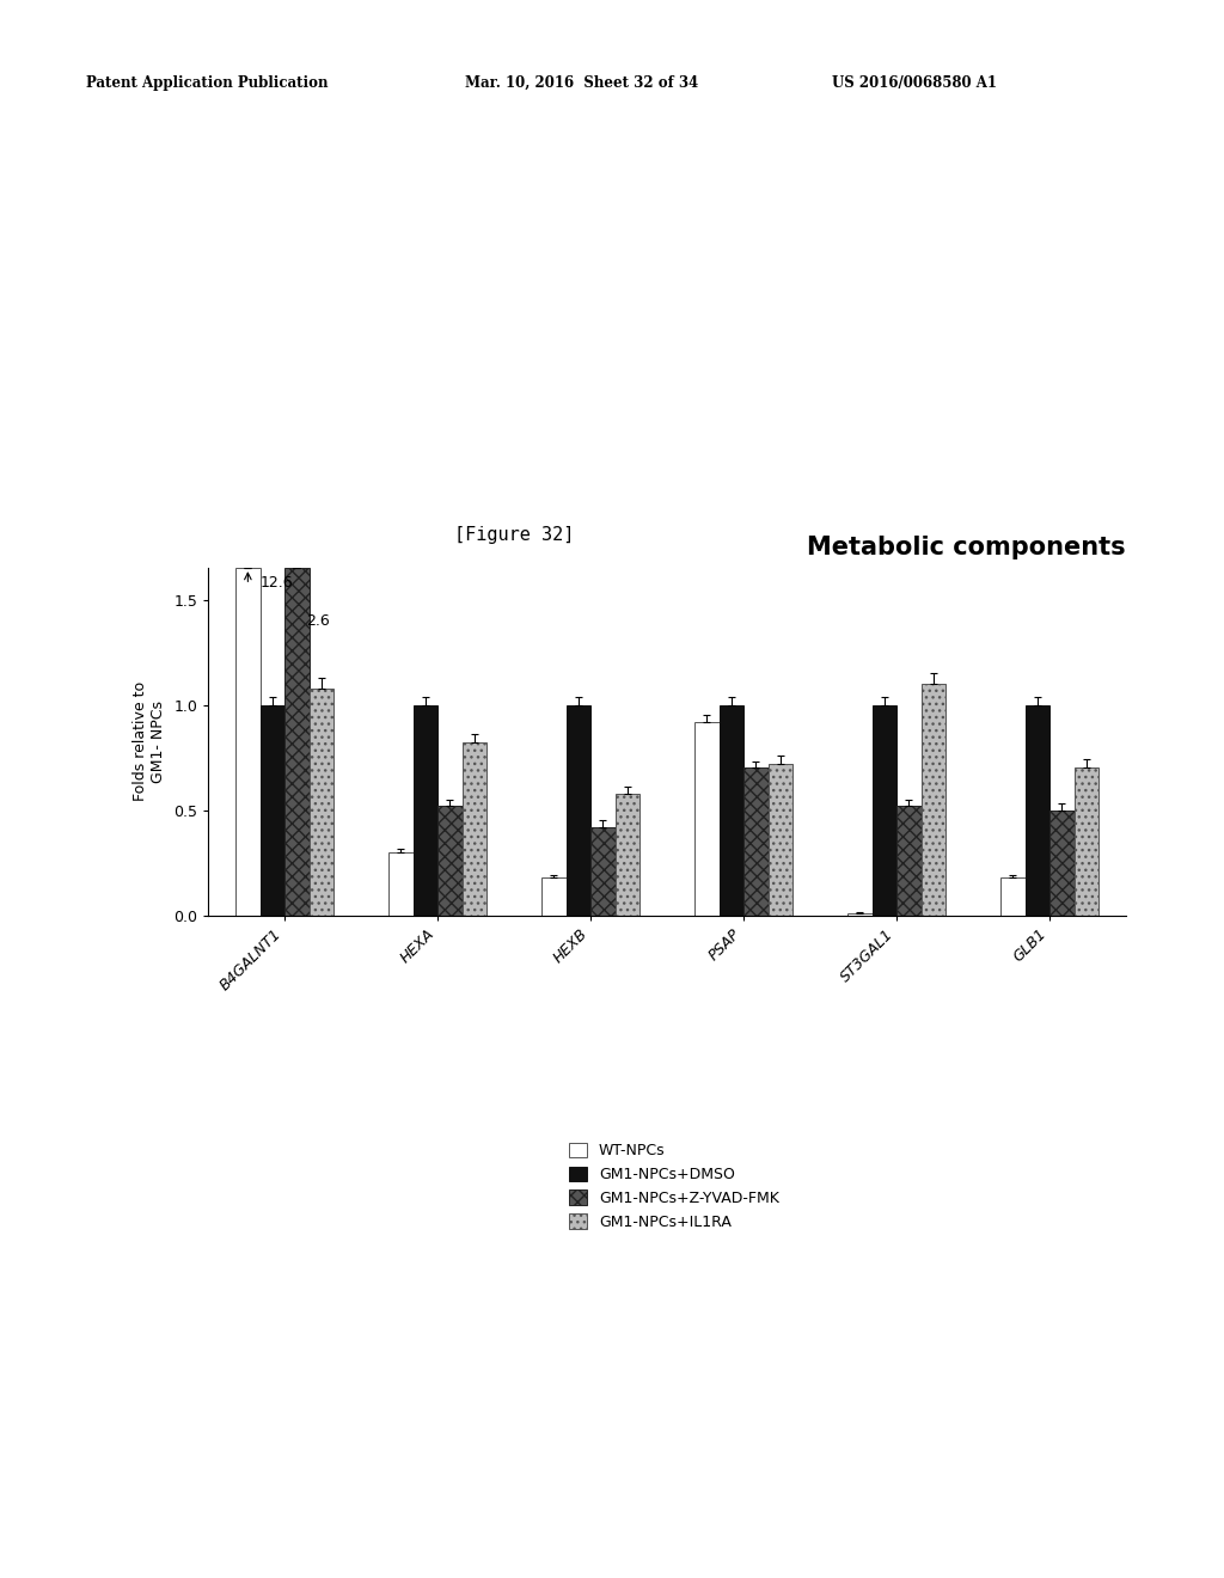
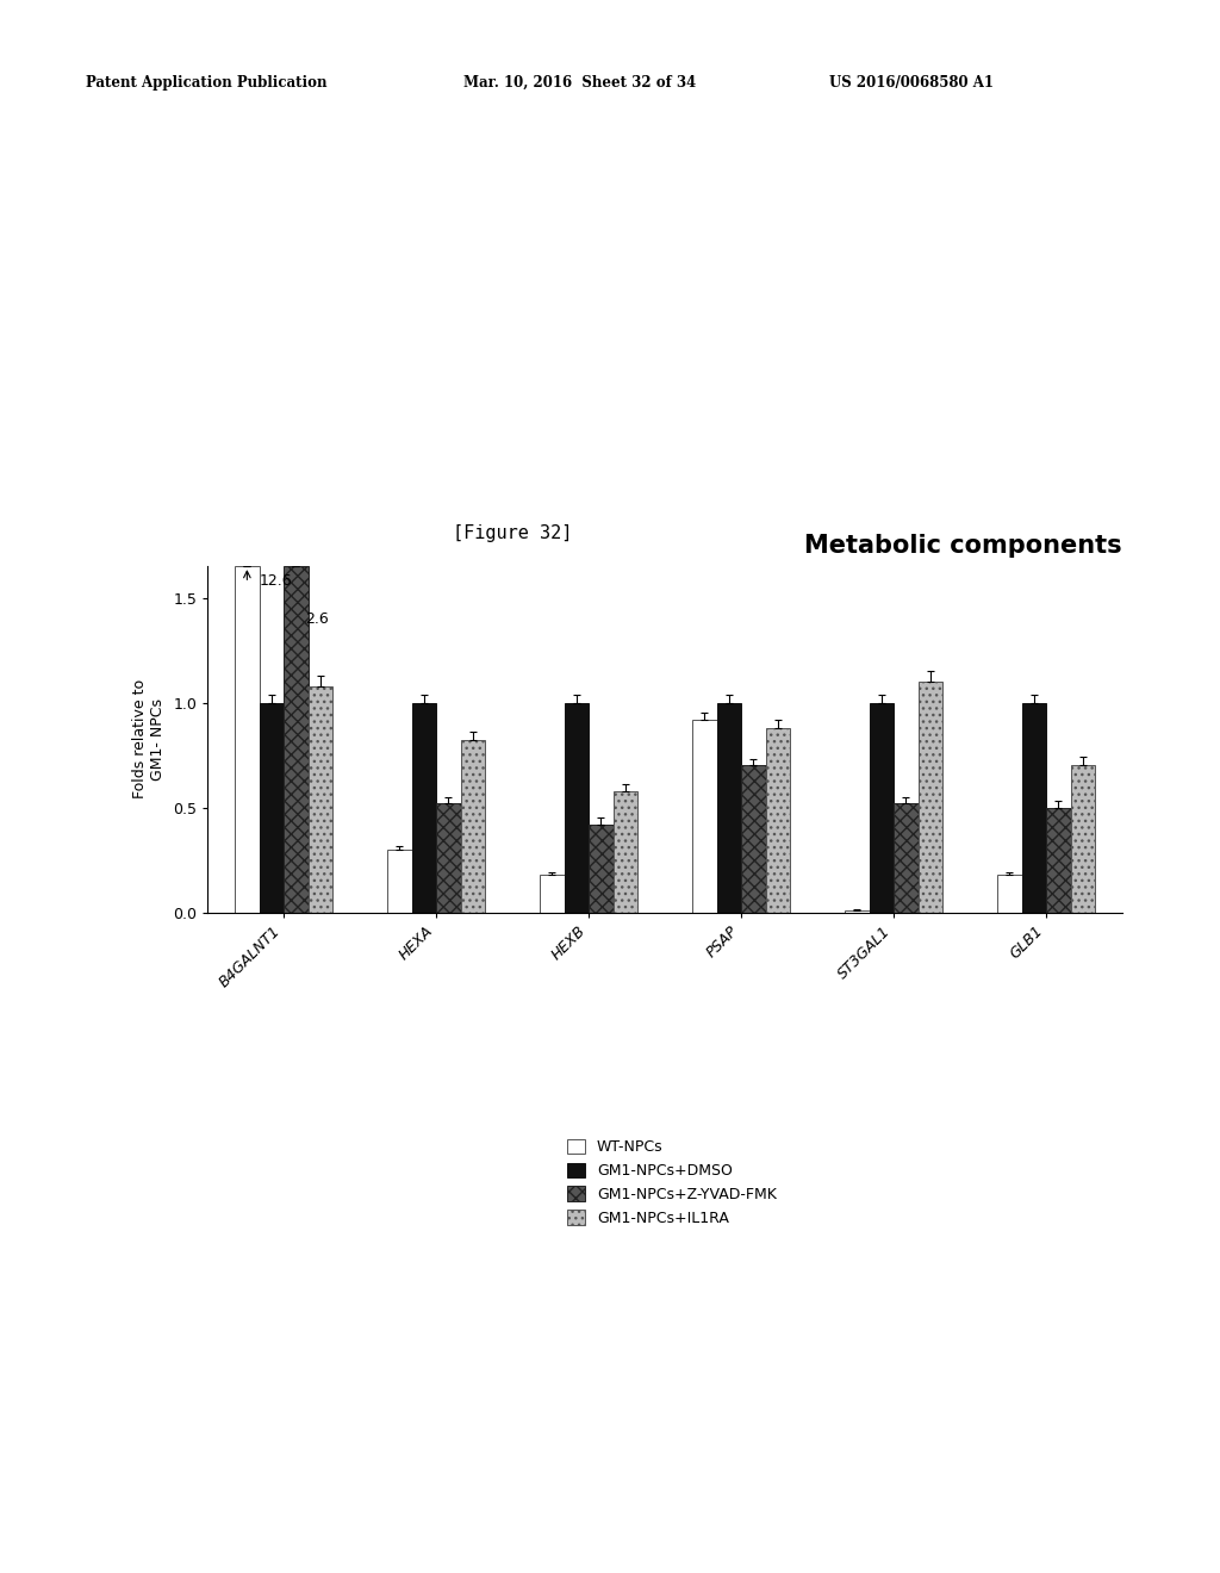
GM1-NPCs+IL1RA/PSAP: 0.72 -> 0.88
